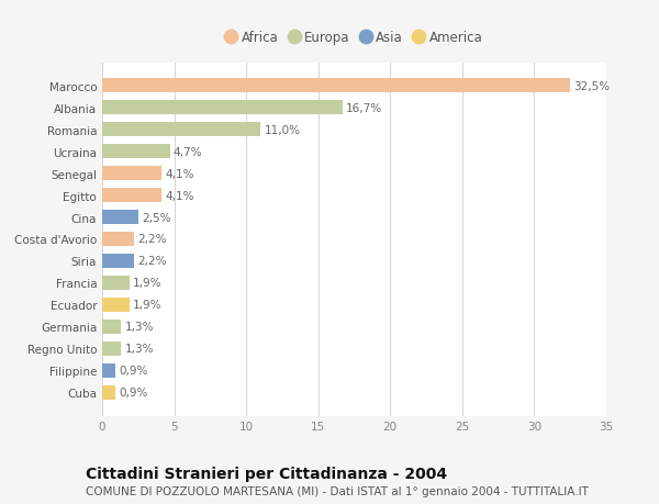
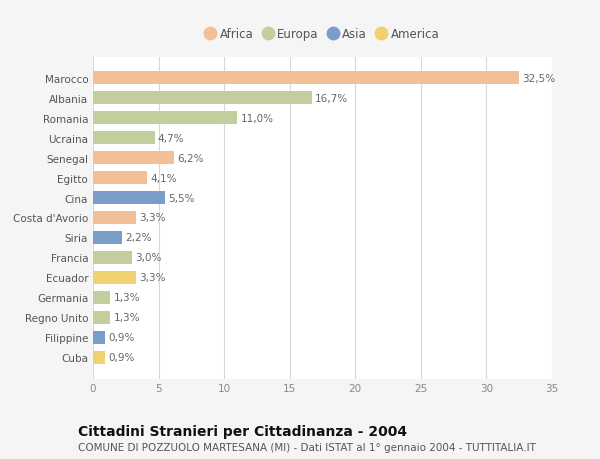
Senegal: 4,1% -> 6,2%
Cina: 2,5% -> 5,5%
Costa d'Avorio: 2,2% -> 3,3%
Francia: 1,9% -> 3,0%
Ecuador: 1,9% -> 3,3%
